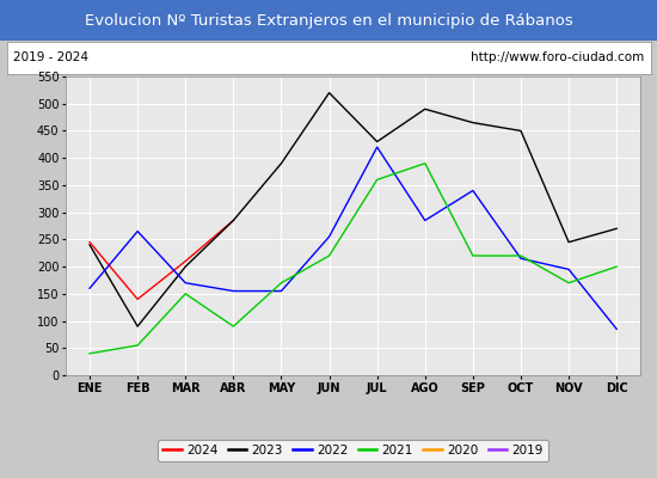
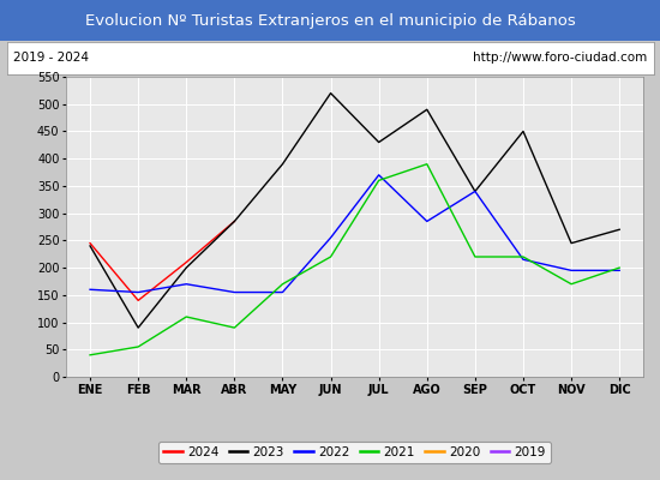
2022/FEB: 265 -> 155
2021/MAR: 150 -> 110
2022/JUL: 420 -> 370
2023/SEP: 465 -> 340
2022/DIC: 85 -> 195
